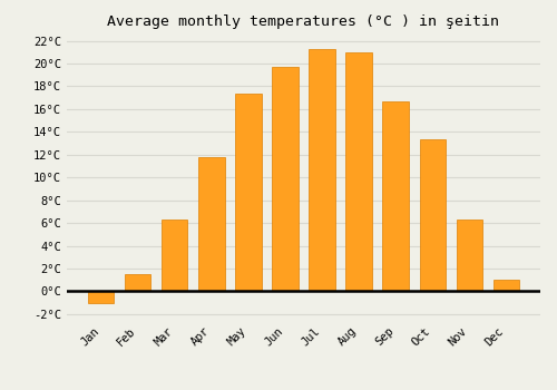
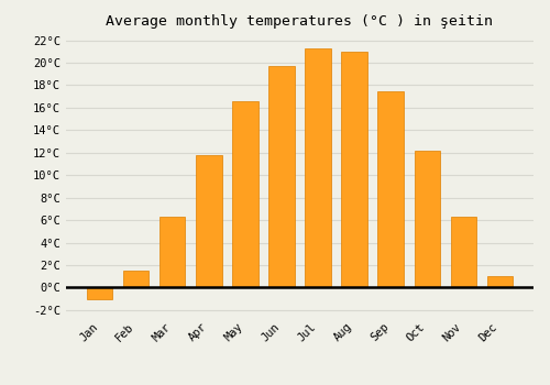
May: 17.4°C -> 16.6°C
Sep: 16.7°C -> 17.5°C
Oct: 13.4°C -> 12.2°C
